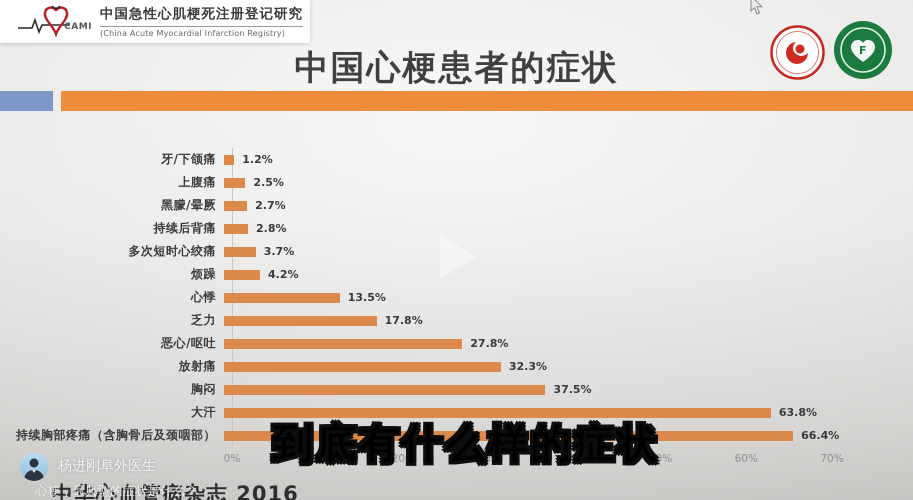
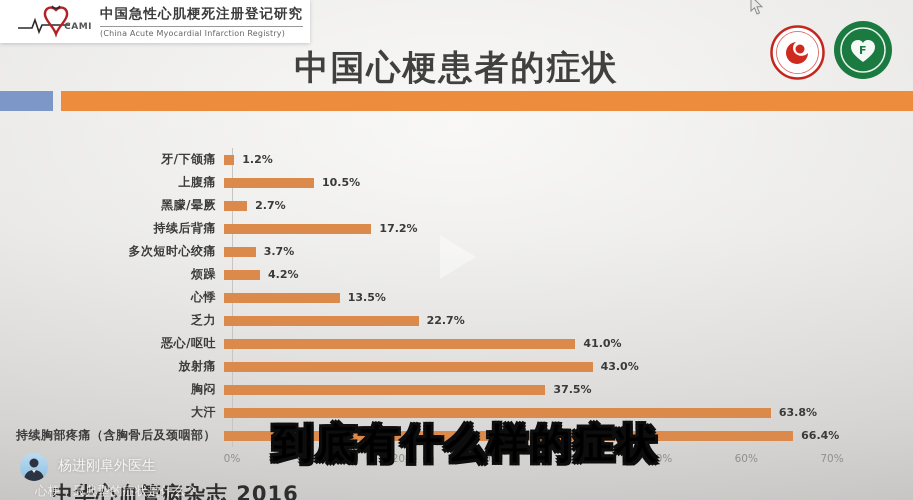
上腹痛: 2.5% -> 10.5%
持续后背痛: 2.8% -> 17.2%
乏力: 17.8% -> 22.7%
恶心/呕吐: 27.8% -> 41.0%
放射痛: 32.3% -> 43.0%
